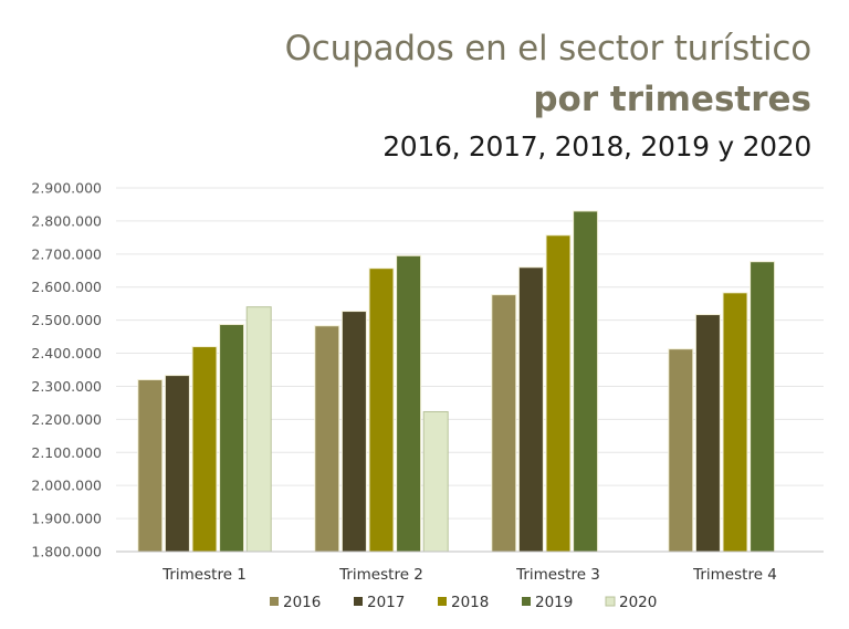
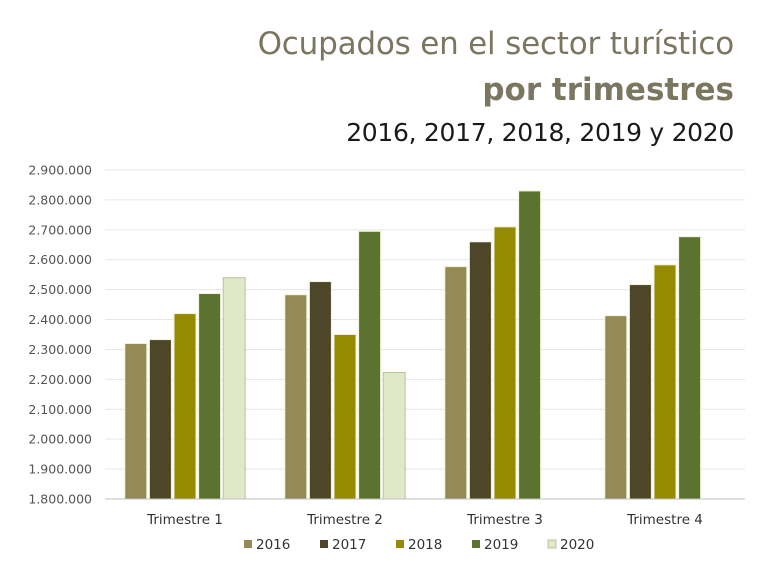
2018/Trimestre 2: 2660000 -> 2350000
2018/Trimestre 3: 2760000 -> 2710000
